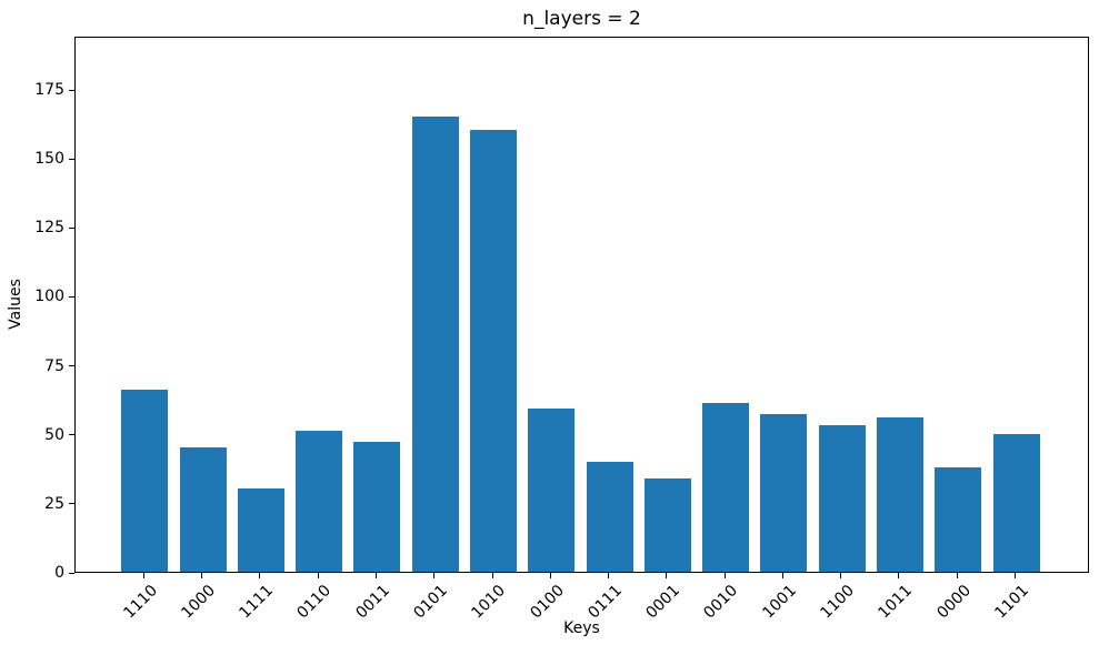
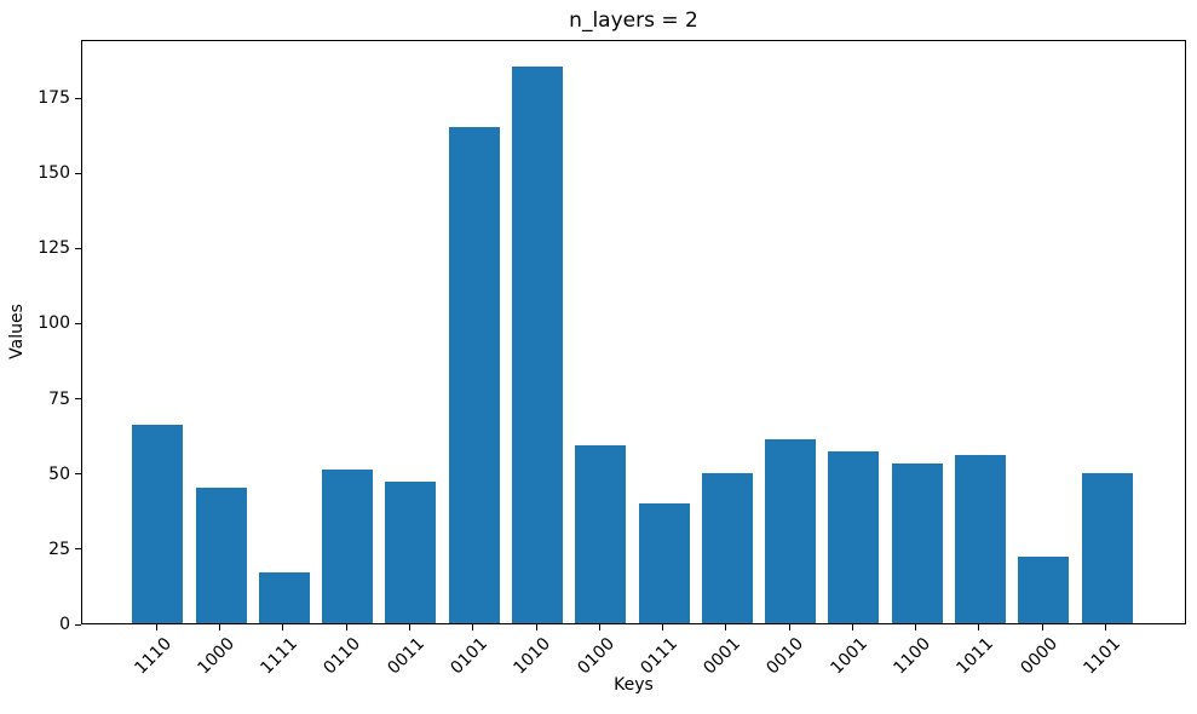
1111: 30 -> 17
1010: 160 -> 185
0001: 34 -> 50
0000: 38 -> 22
